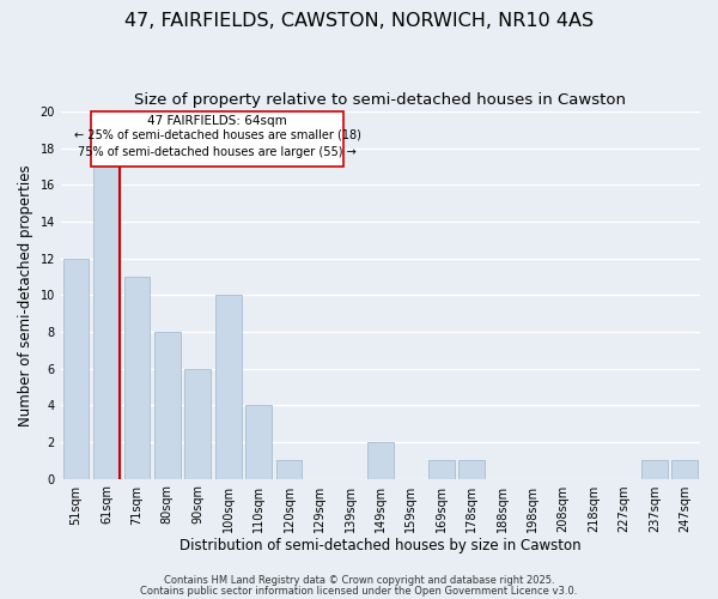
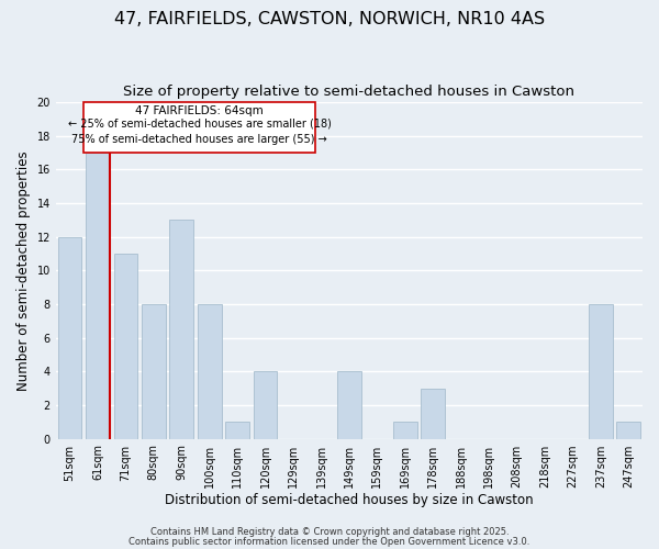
90sqm: 6 -> 13
100sqm: 10 -> 8
110sqm: 4 -> 1
120sqm: 1 -> 4
149sqm: 2 -> 4
178sqm: 1 -> 3
237sqm: 1 -> 8
